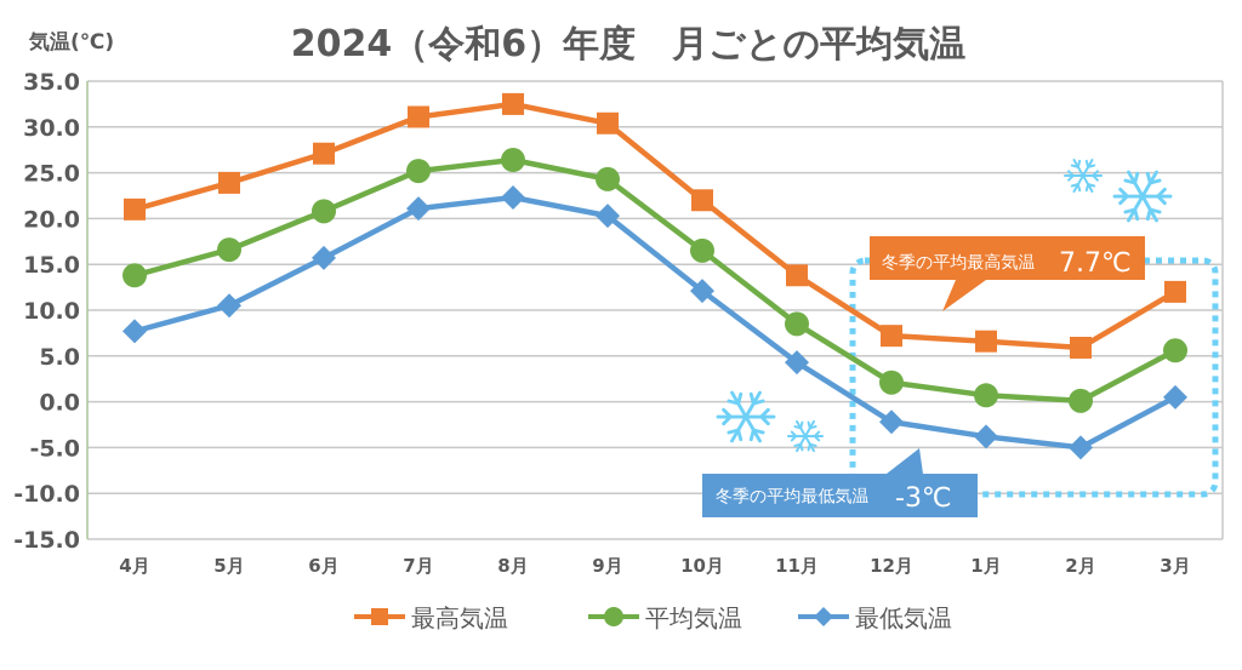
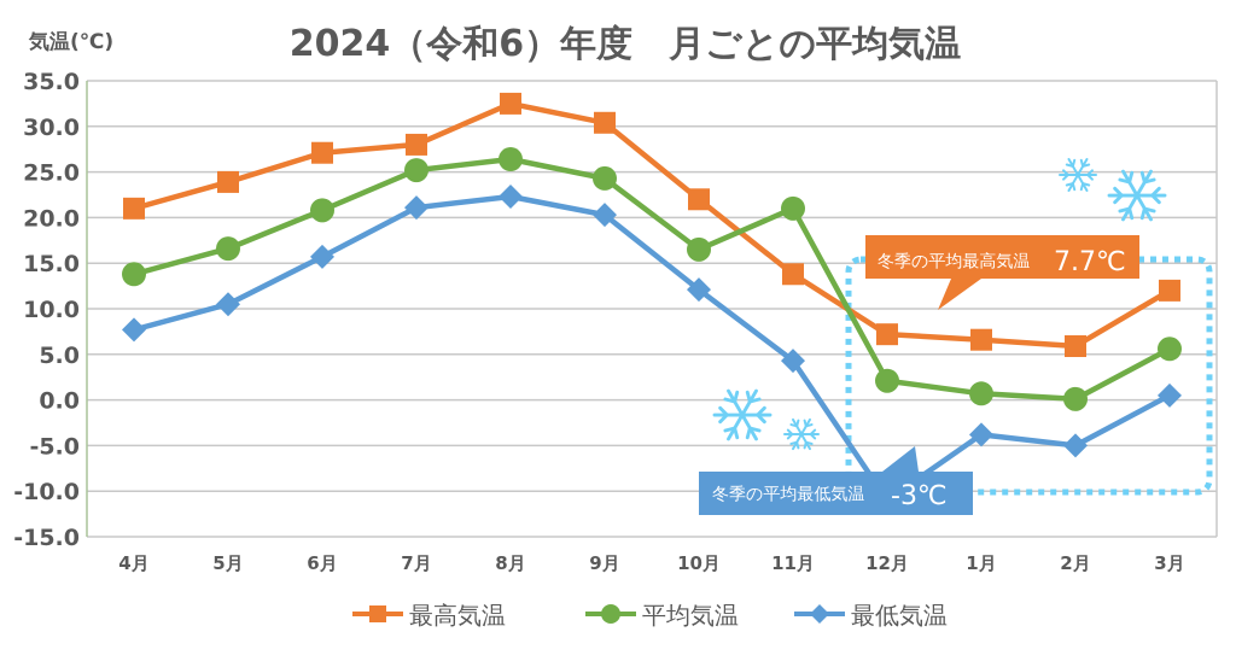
最高気温/7月: 31 -> 28
平均気温/11月: 8 -> 21
最低気温/12月: -2 -> -11
